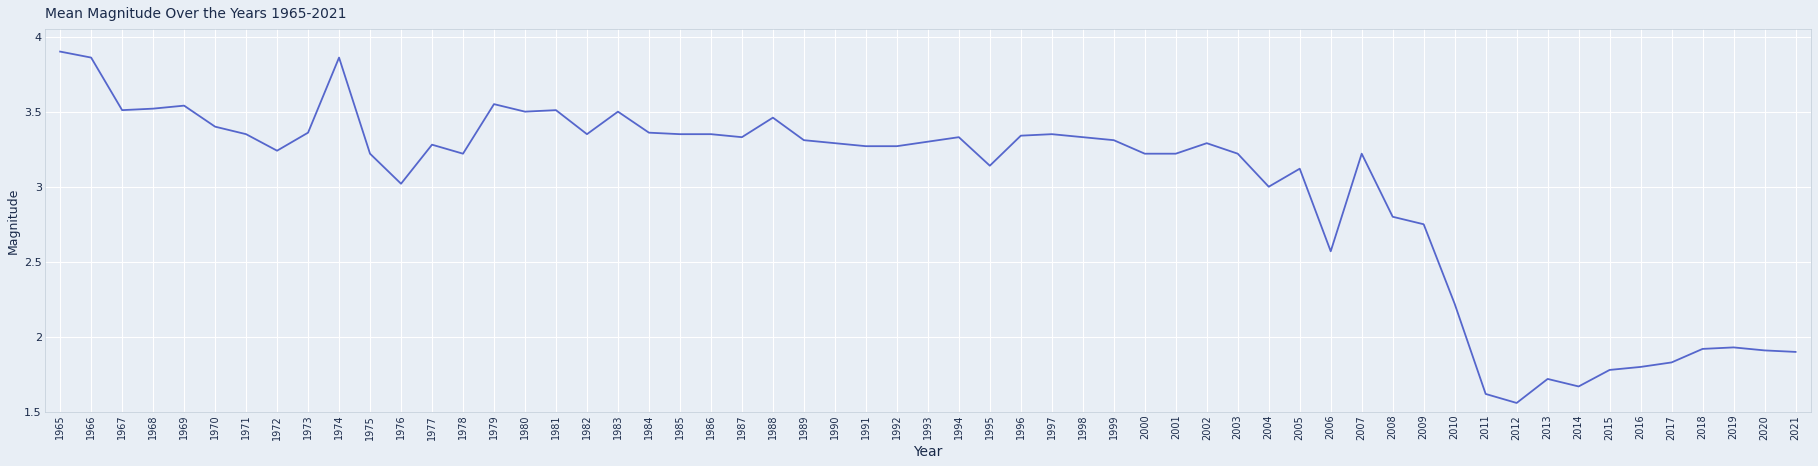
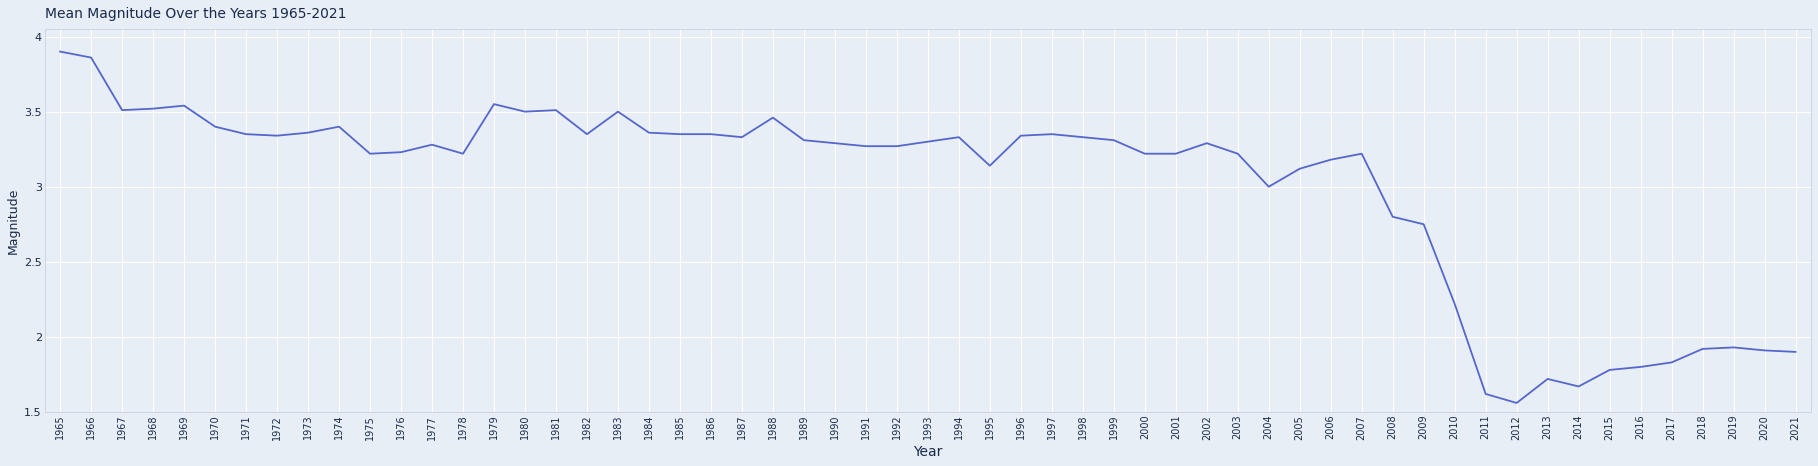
1972: 3.24 -> 3.34
1974: 3.86 -> 3.40
1976: 3.02 -> 3.23
2006: 2.57 -> 3.18
